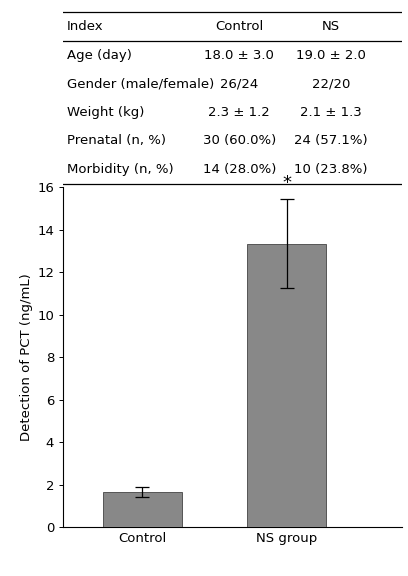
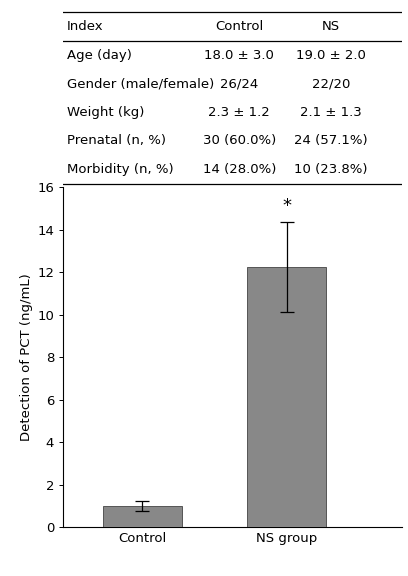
Control: 1.65 -> 1.00
NS group: 13.35 -> 12.25
